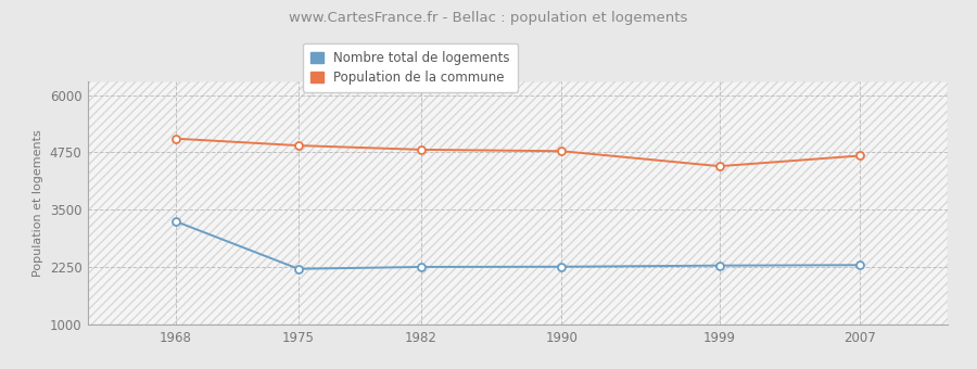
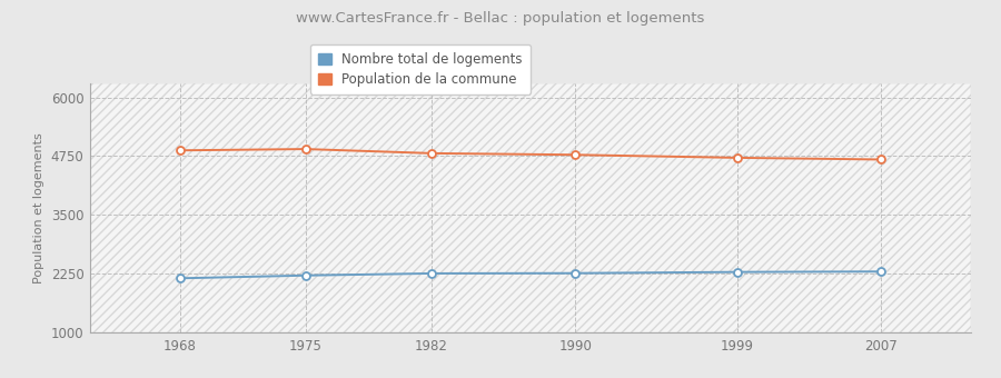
Nombre total de logements/1968: 3250 -> 2160
Population de la commune/1968: 5050 -> 4870
Population de la commune/1999: 4450 -> 4720
